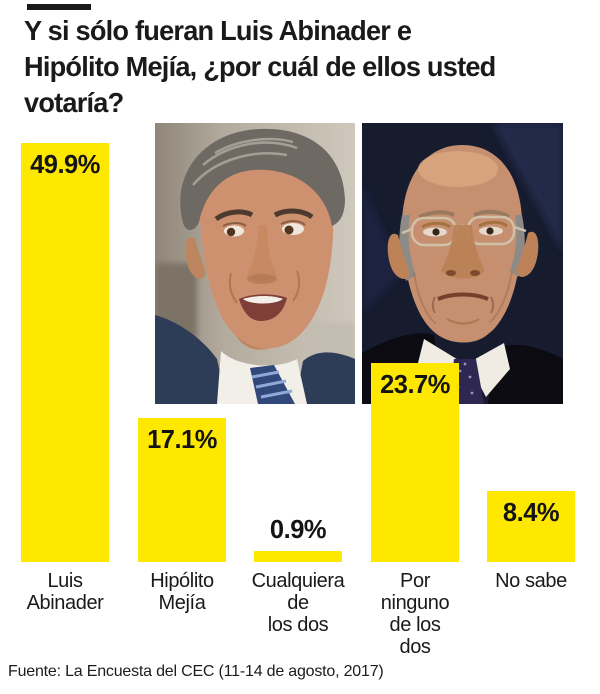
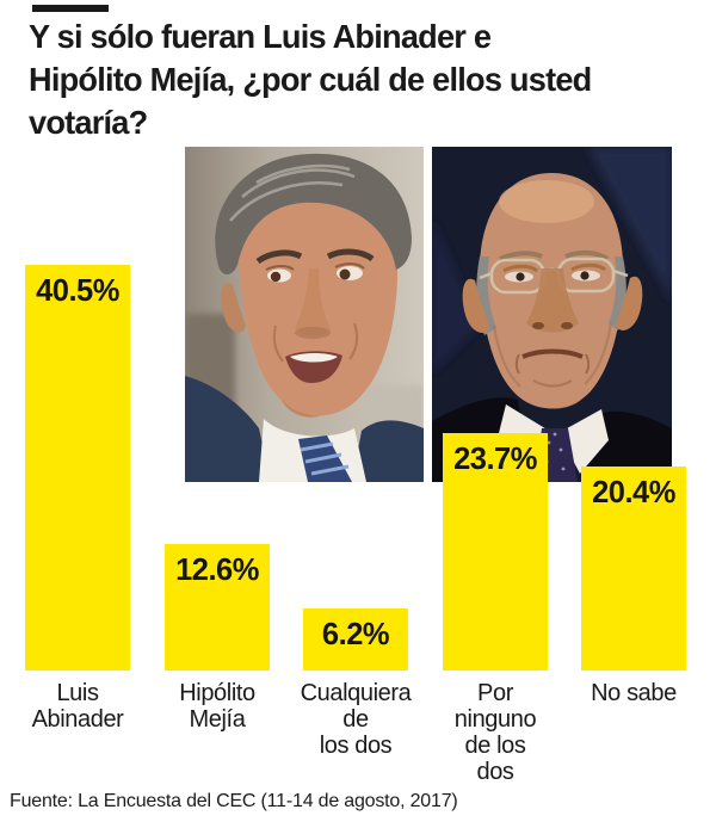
Luis Abinader: 49.9% -> 40.5%
Hipólito Mejía: 17.1% -> 12.6%
Cualquiera de los dos: 0.9% -> 6.2%
No sabe: 8.4% -> 20.4%
